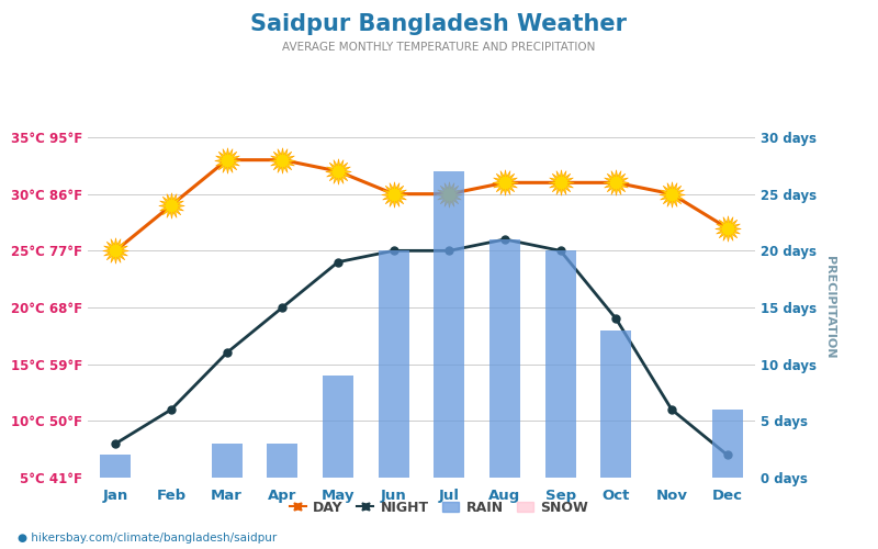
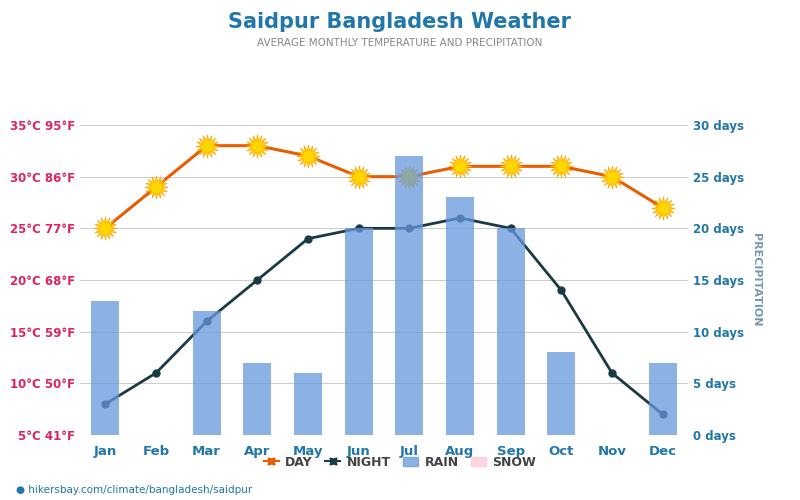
RAIN/Jan: 2 days -> 13 days
RAIN/Mar: 3 days -> 12 days
RAIN/Apr: 3 days -> 7 days
RAIN/May: 9 days -> 6 days
RAIN/Aug: 21 days -> 23 days
RAIN/Oct: 13 days -> 8 days
RAIN/Dec: 6 days -> 7 days
